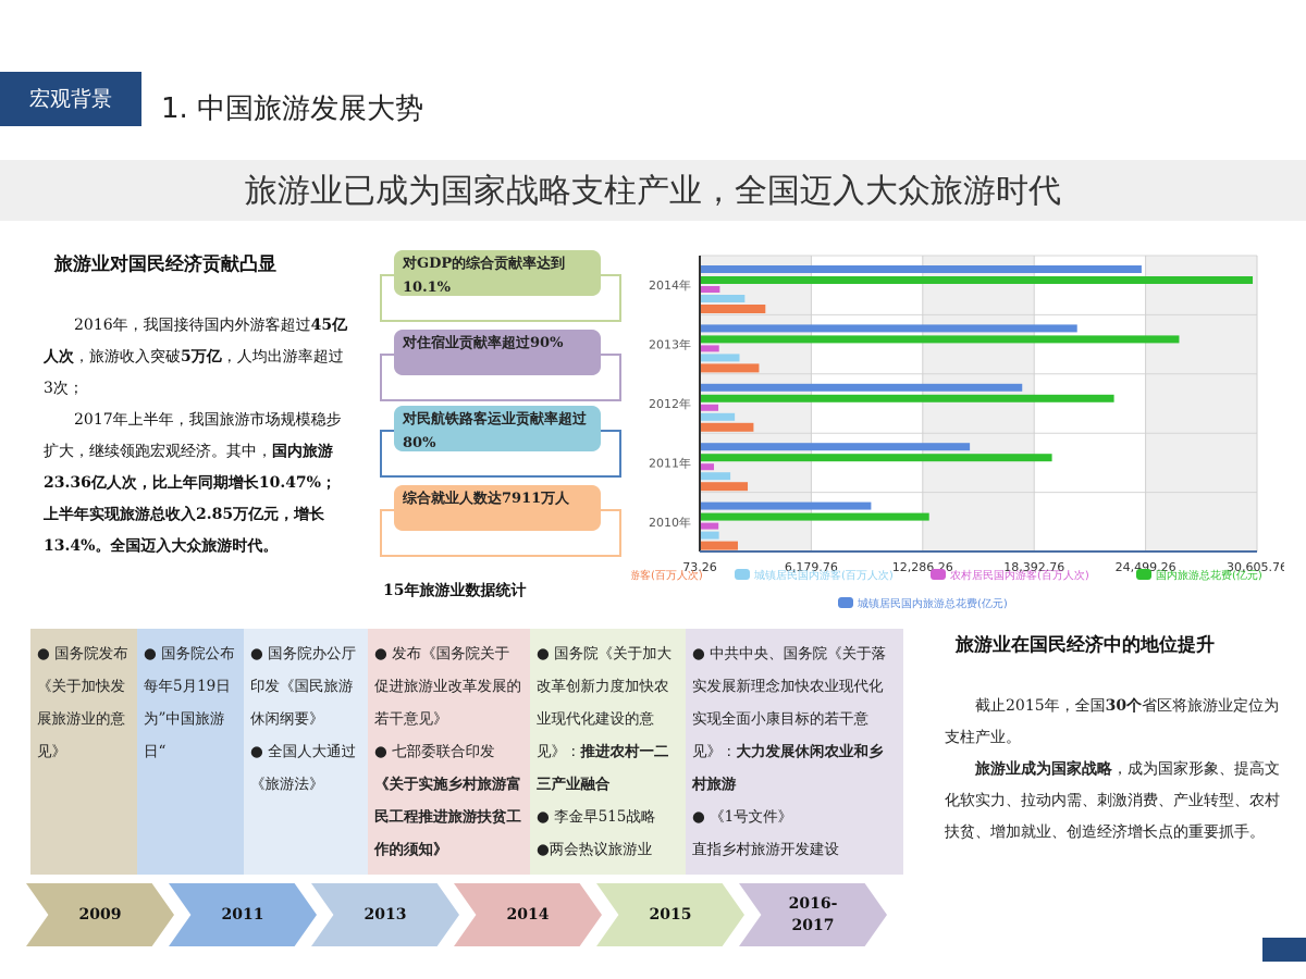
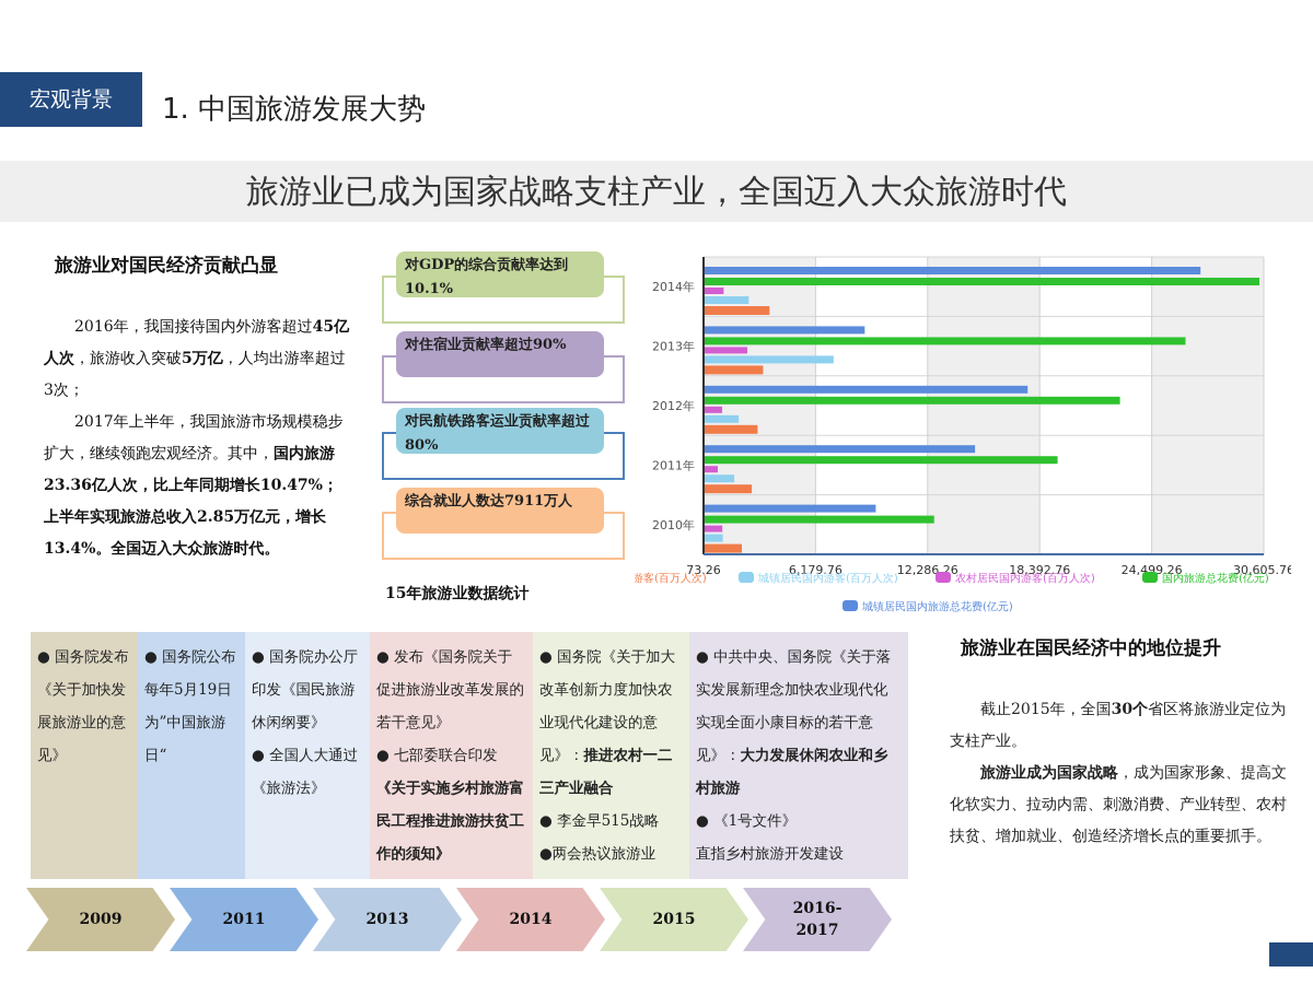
城镇居民国内游客(百万人次)/2013年: 2200 -> 7100
农村居民国内游客(百万人次)/2013年: 1100 -> 2400
城镇居民国内旅游总花费(亿元)/2013年: 20700 -> 8800
城镇居民国内旅游总花费(亿元)/2014年: 24200 -> 27100
